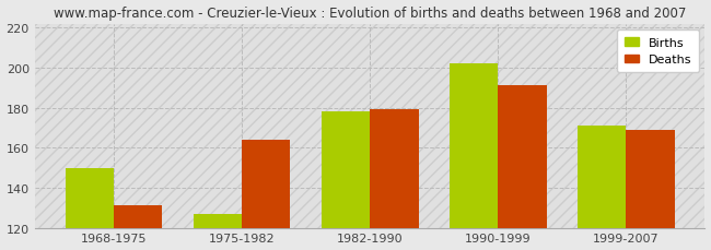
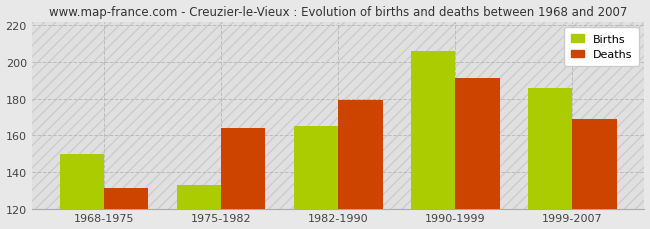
Births/1975-1982: 127 -> 133
Births/1982-1990: 178 -> 165
Births/1990-1999: 202 -> 206
Births/1999-2007: 171 -> 186
